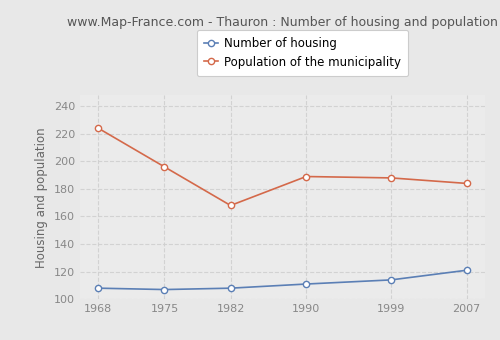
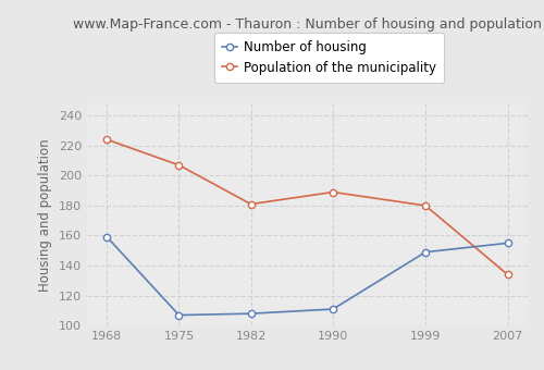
Number of housing/1968: 108 -> 159
Population of the municipality/1975: 196 -> 207
Population of the municipality/1982: 168 -> 181
Number of housing/1999: 114 -> 149
Population of the municipality/1999: 188 -> 180
Number of housing/2007: 121 -> 155
Population of the municipality/2007: 184 -> 134
